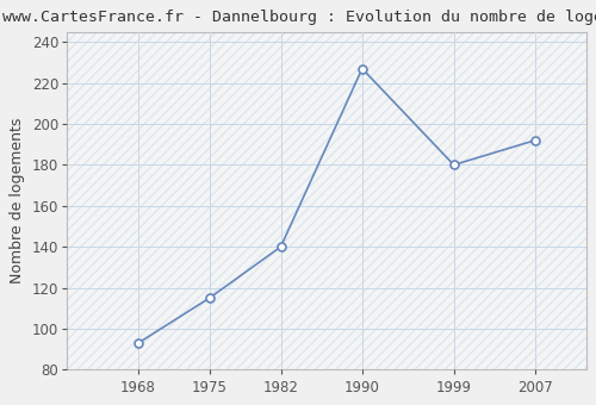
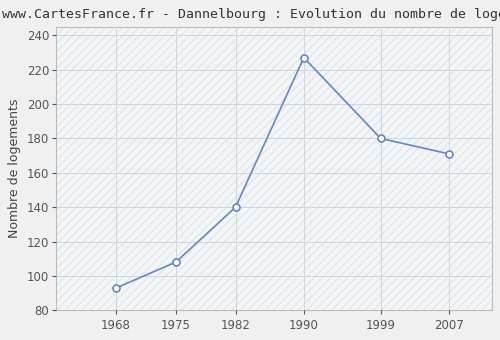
1975: 115 -> 108
2007: 192 -> 171
